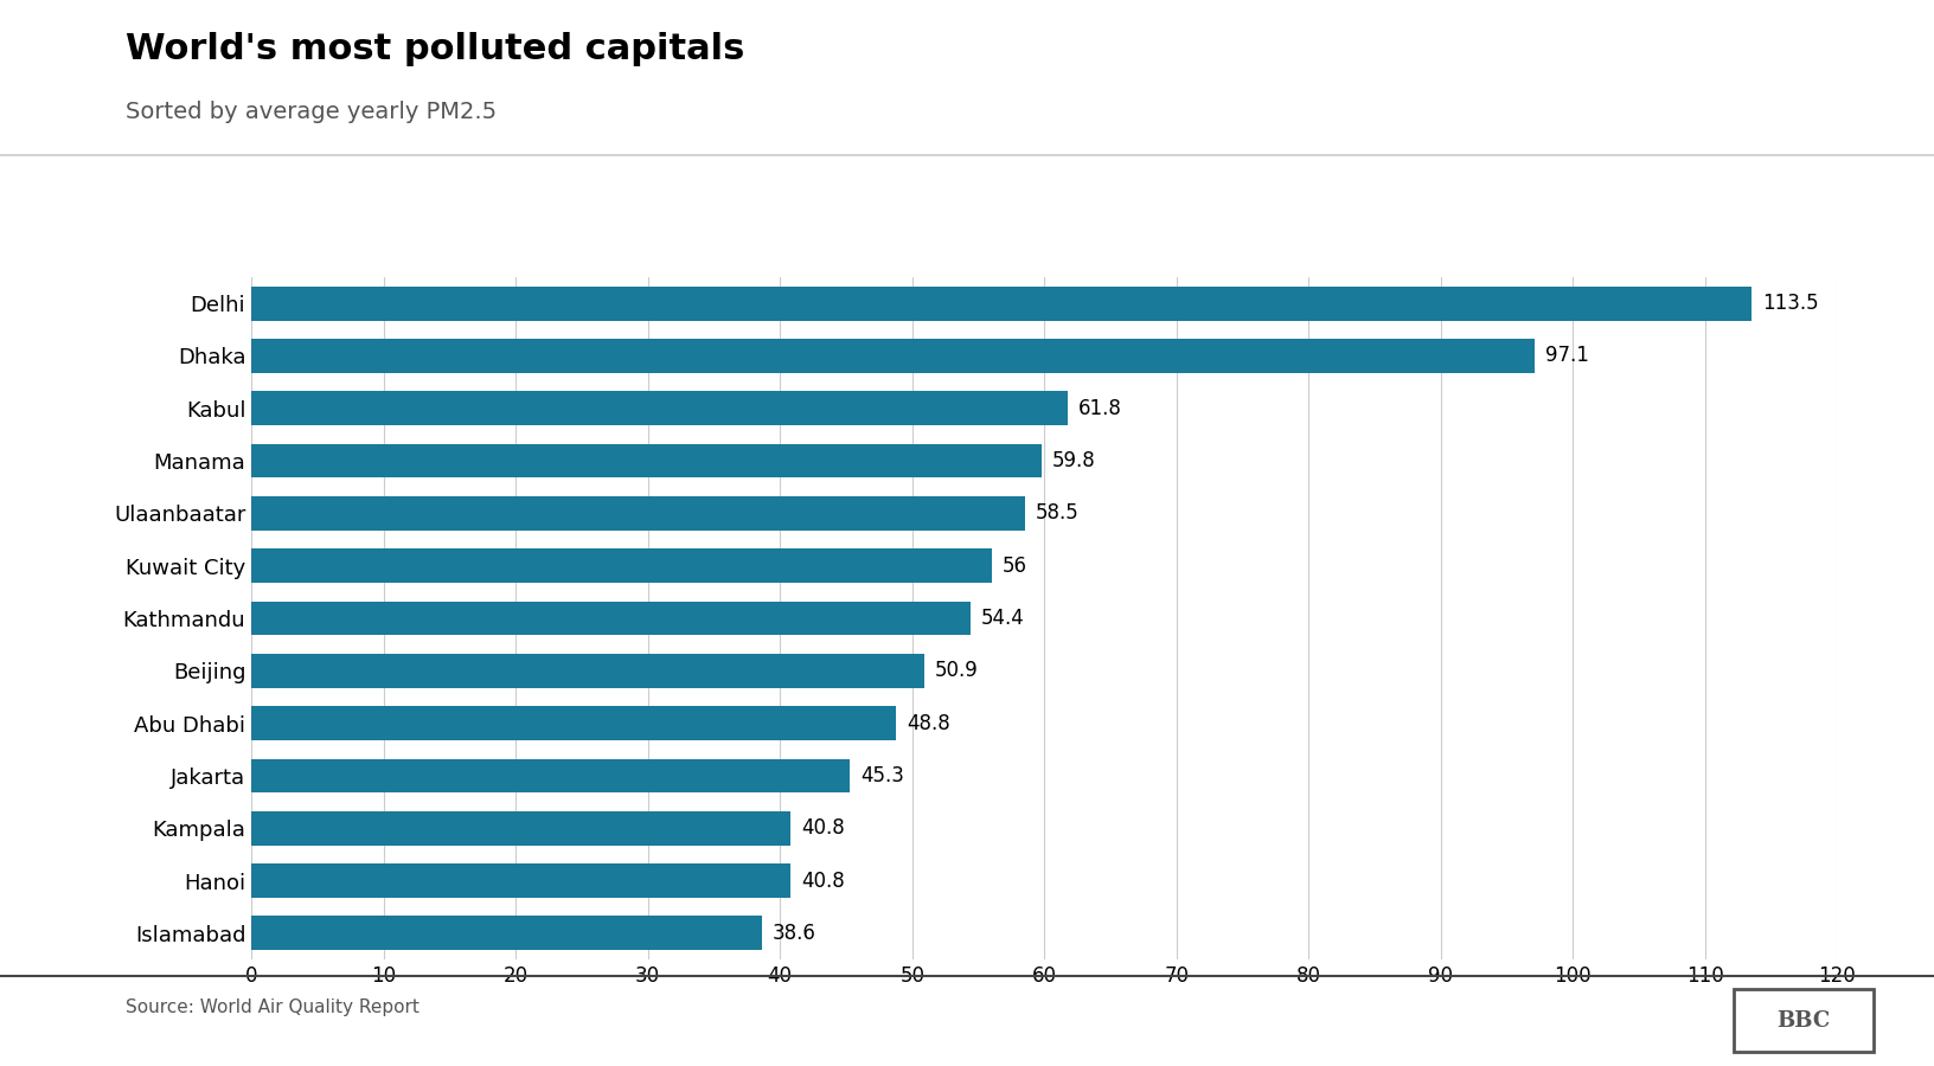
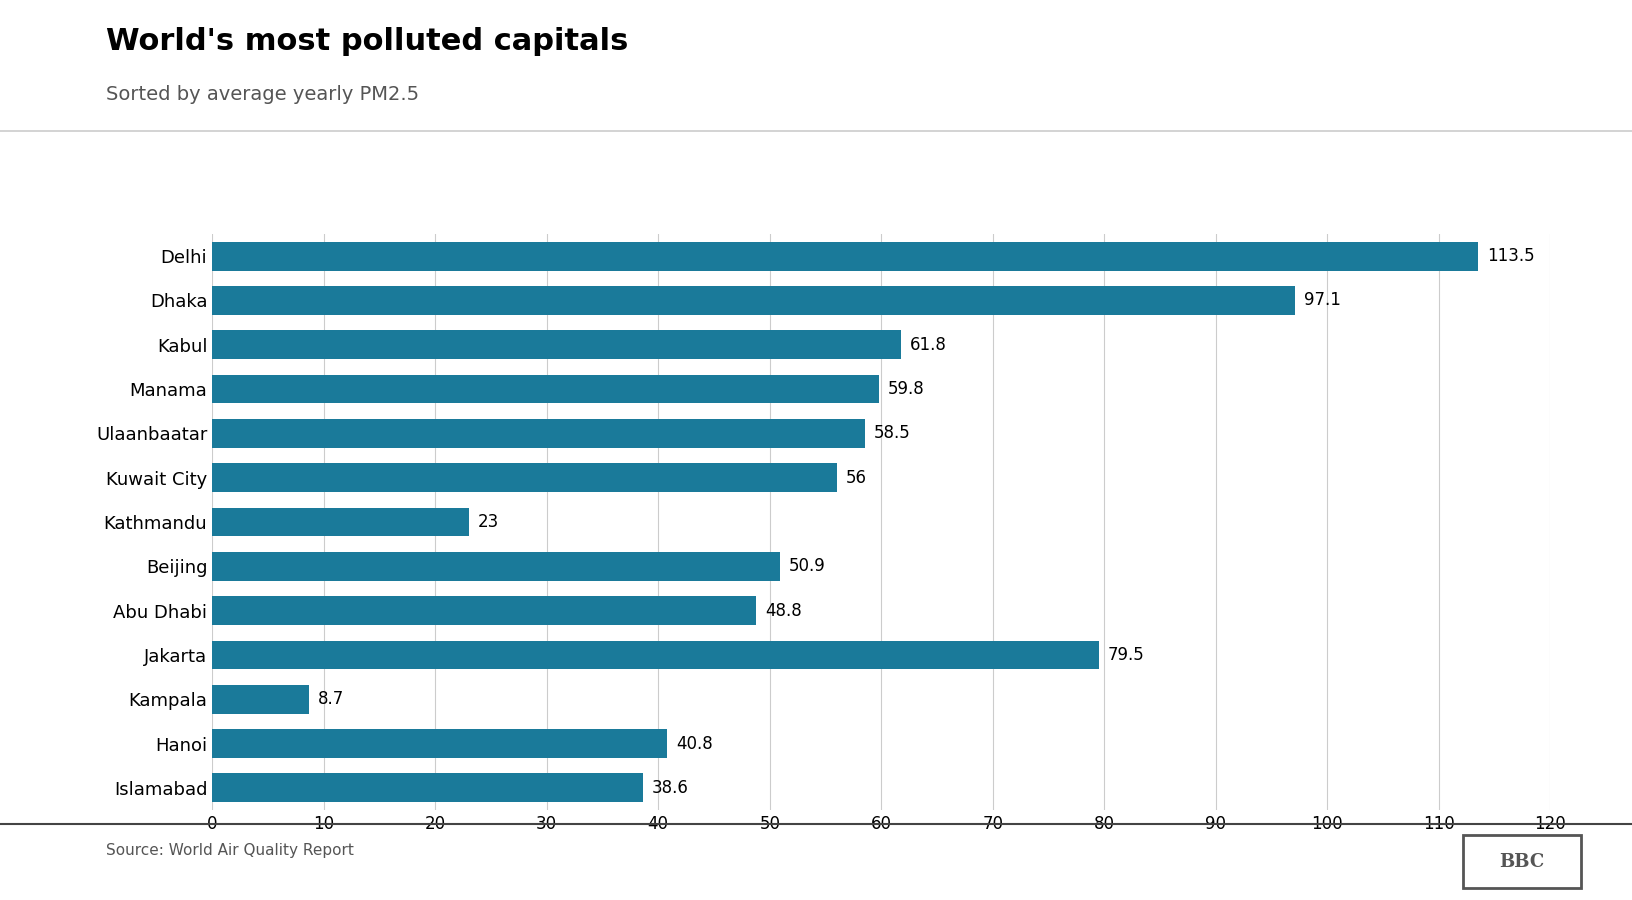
Kathmandu: 54.4 -> 23
Jakarta: 45.3 -> 79.5
Kampala: 40.8 -> 8.7
